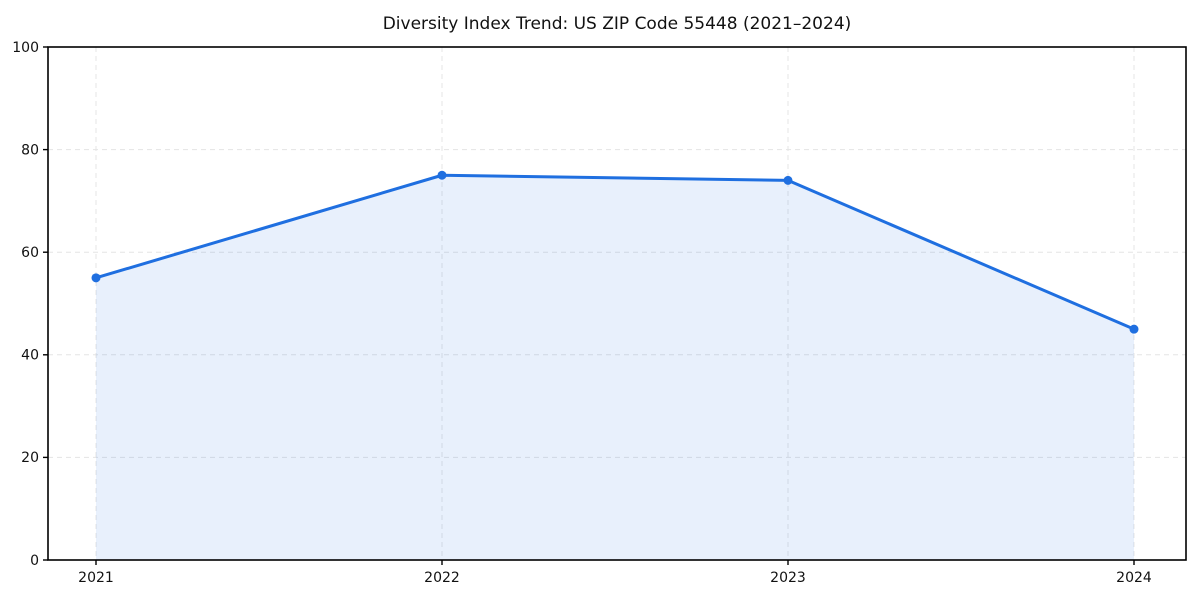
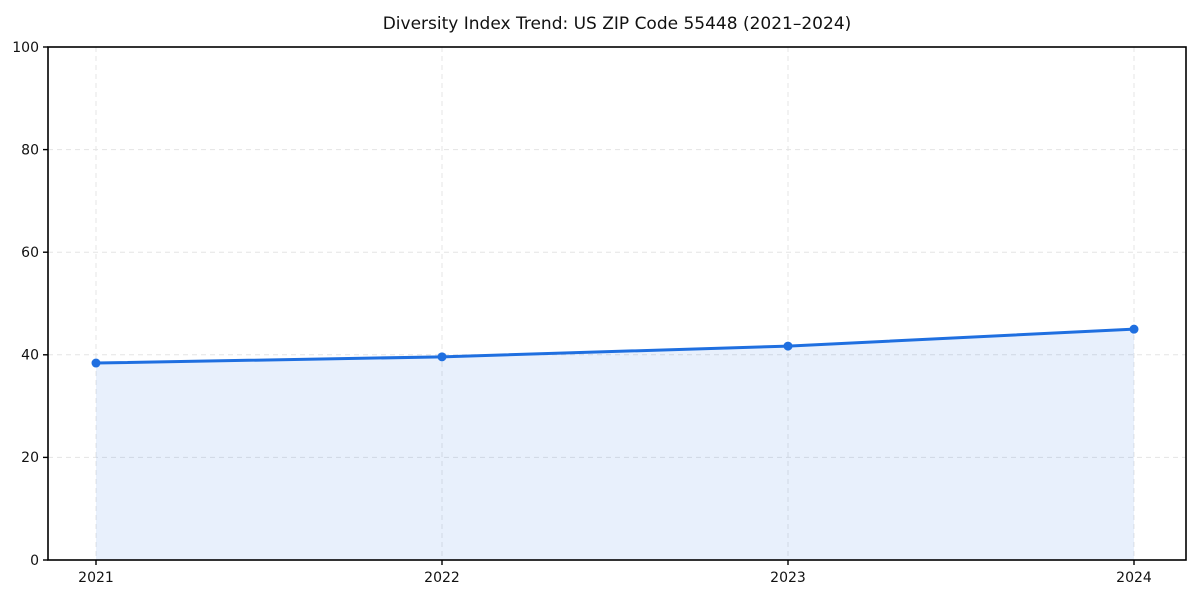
2021: 55 -> 38
2022: 75 -> 40
2023: 74 -> 42
